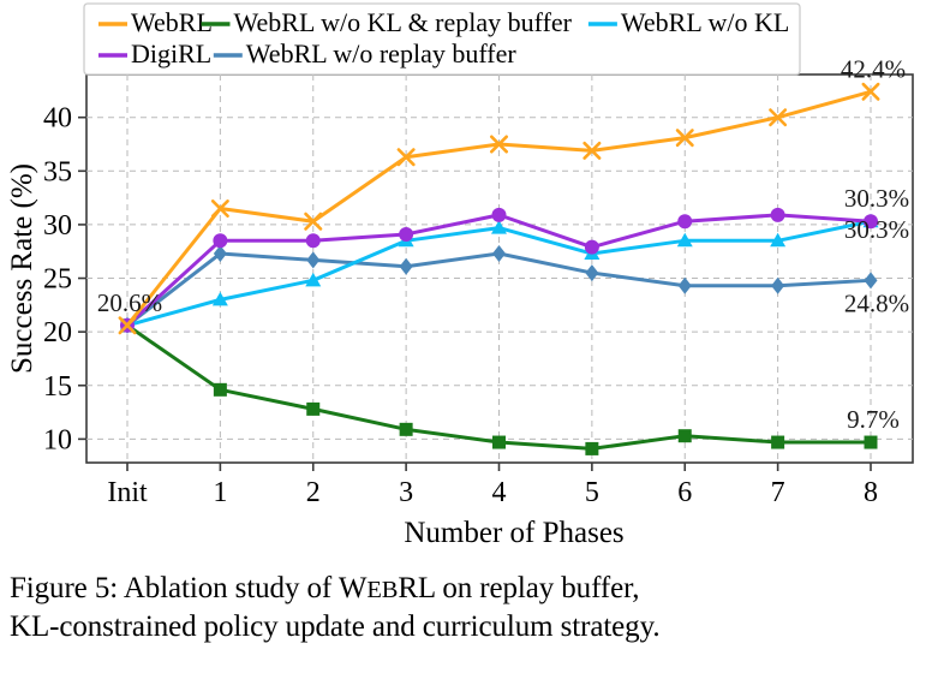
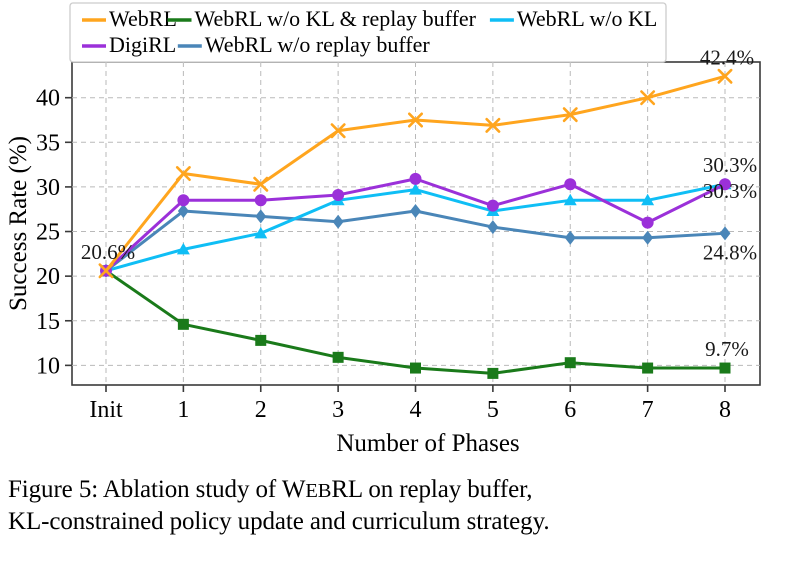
DigiRL/7: 31 -> 26
